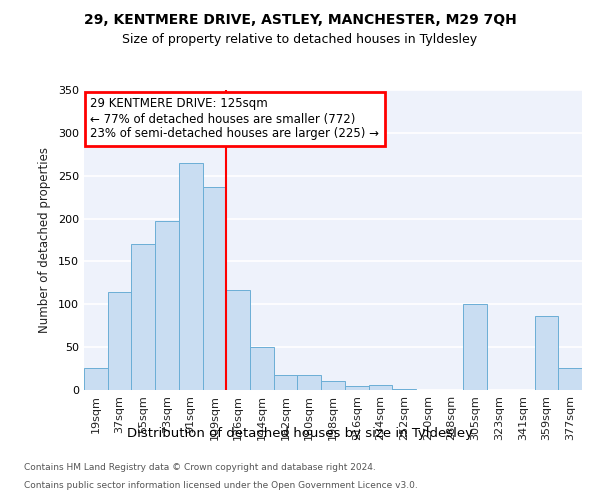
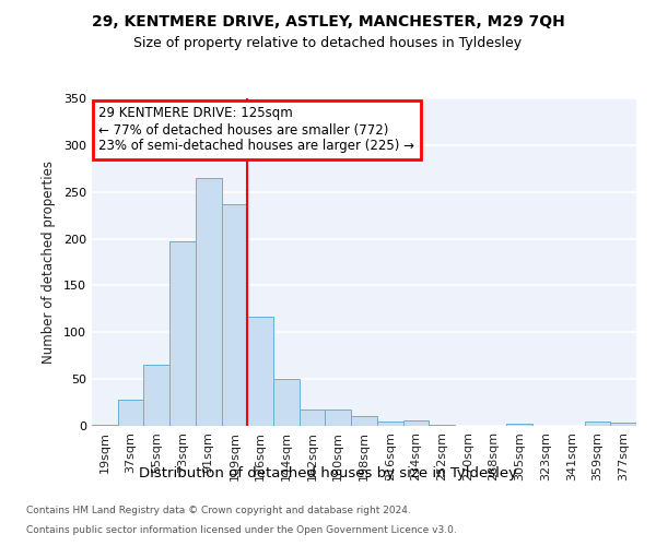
19sqm: 26 -> 1
37sqm: 114 -> 28
55sqm: 170 -> 65
305sqm: 100 -> 2
359sqm: 86 -> 5
377sqm: 26 -> 4
